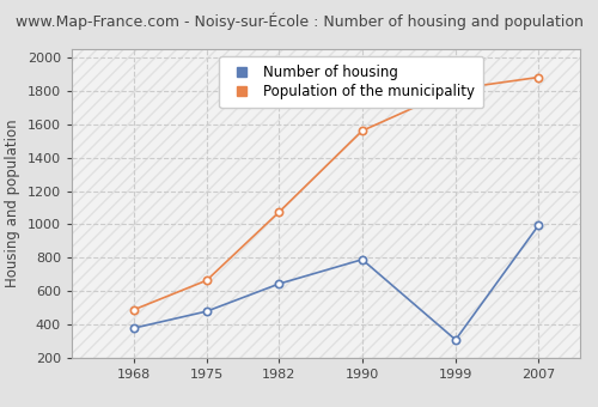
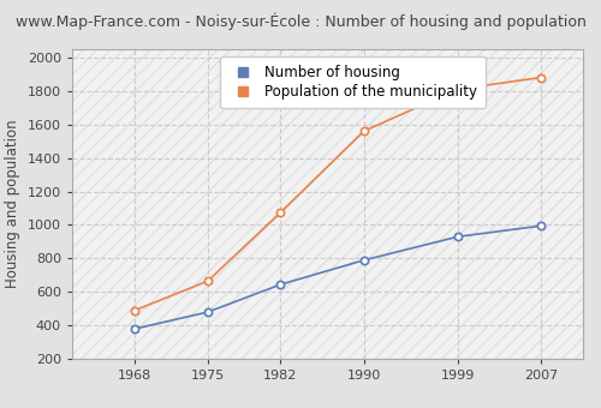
Number of housing/1999: 310 -> 930
